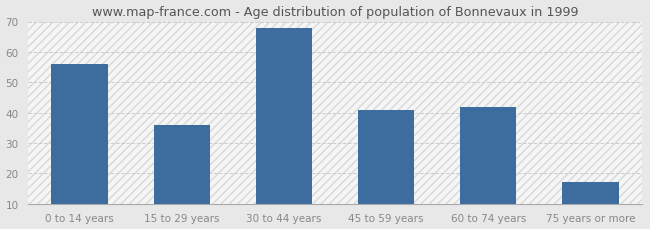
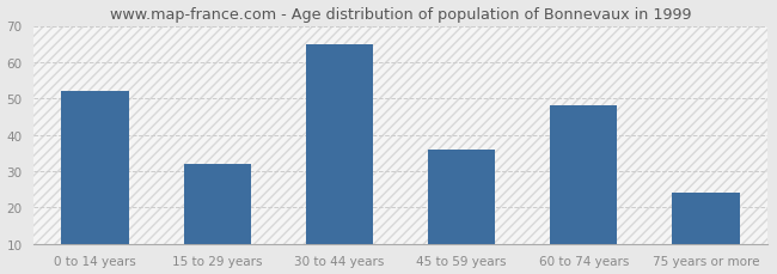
0 to 14 years: 56 -> 52
15 to 29 years: 36 -> 32
30 to 44 years: 68 -> 65
45 to 59 years: 41 -> 36
60 to 74 years: 42 -> 48
75 years or more: 17 -> 24
